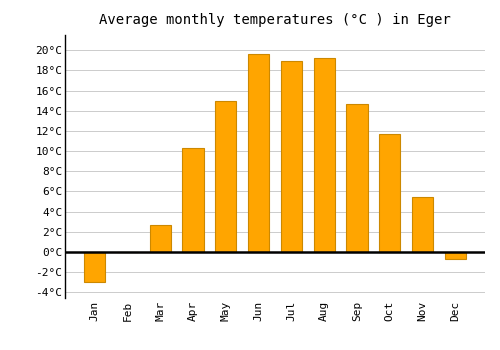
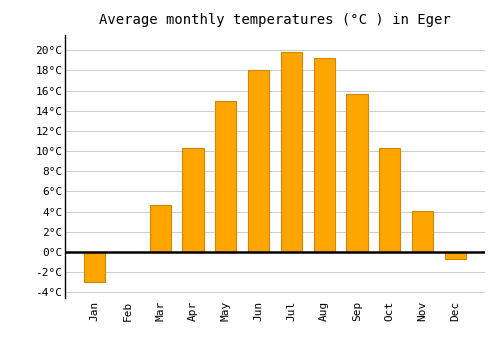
Mar: 2.7°C -> 4.7°C
Jun: 19.6°C -> 18.0°C
Jul: 18.9°C -> 19.8°C
Sep: 14.7°C -> 15.7°C
Oct: 11.7°C -> 10.3°C
Nov: 5.5°C -> 4.1°C
